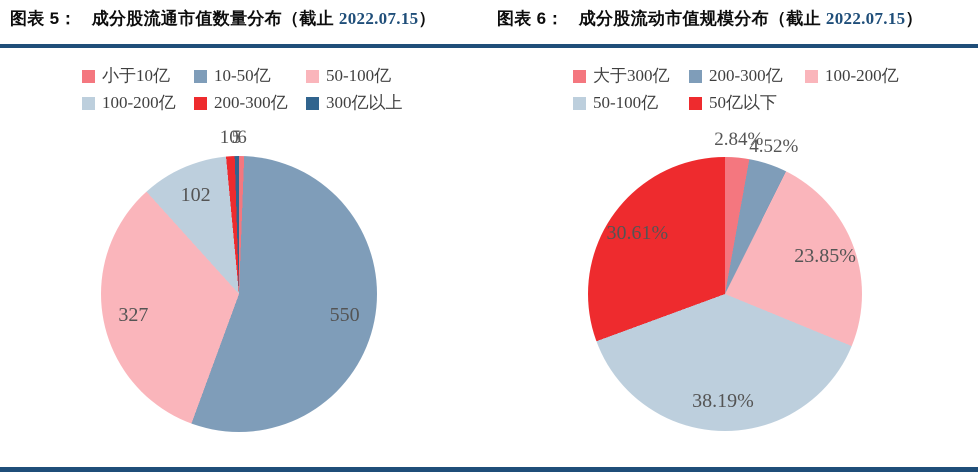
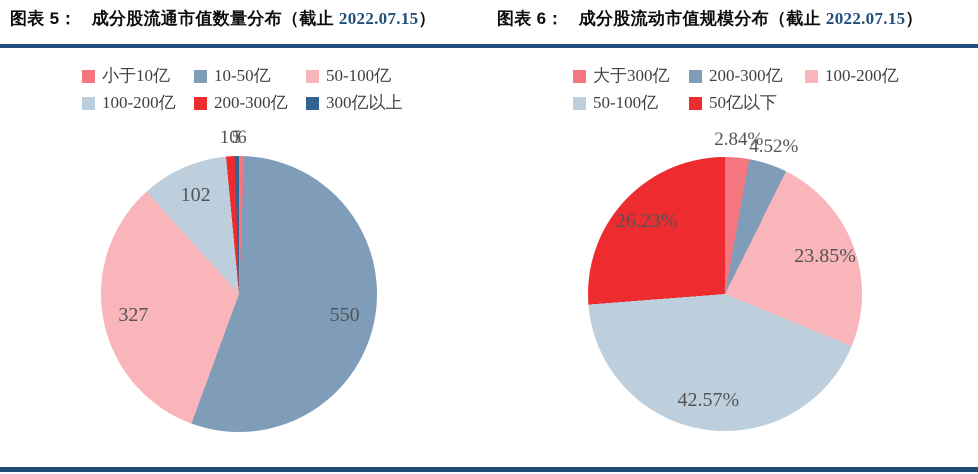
成分股流动市值规模分布（截止 2022.07.15）/50-100亿: 38.19% -> 42.57%
成分股流动市值规模分布（截止 2022.07.15）/50亿以下: 30.61% -> 26.23%
